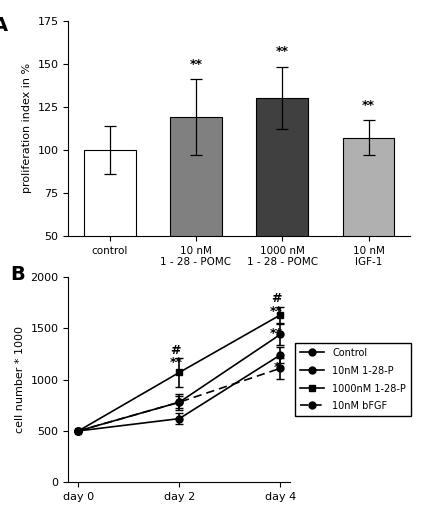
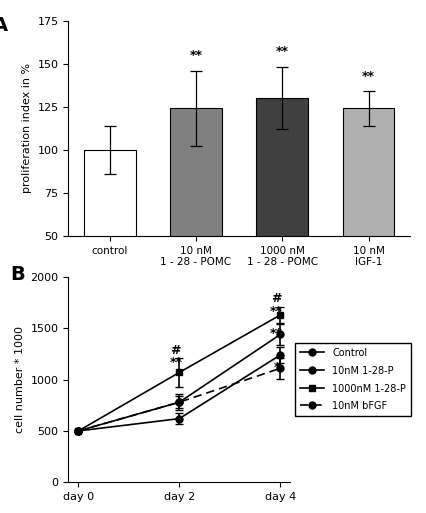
10 nM 1 - 28 - POMC: 119 -> 124
10 nM IGF-1: 107 -> 124
